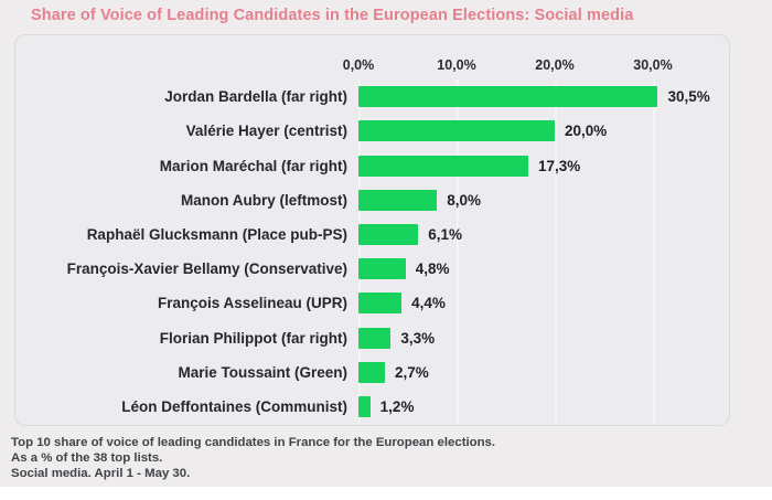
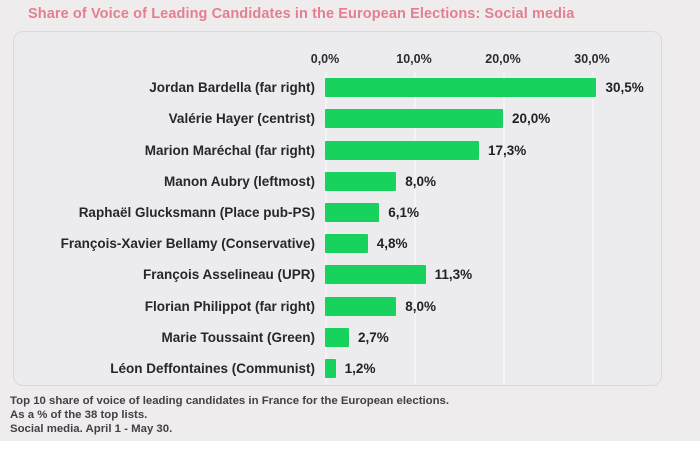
François Asselineau (UPR): 4,4% -> 11,3%
Florian Philippot (far right): 3,3% -> 8,0%
